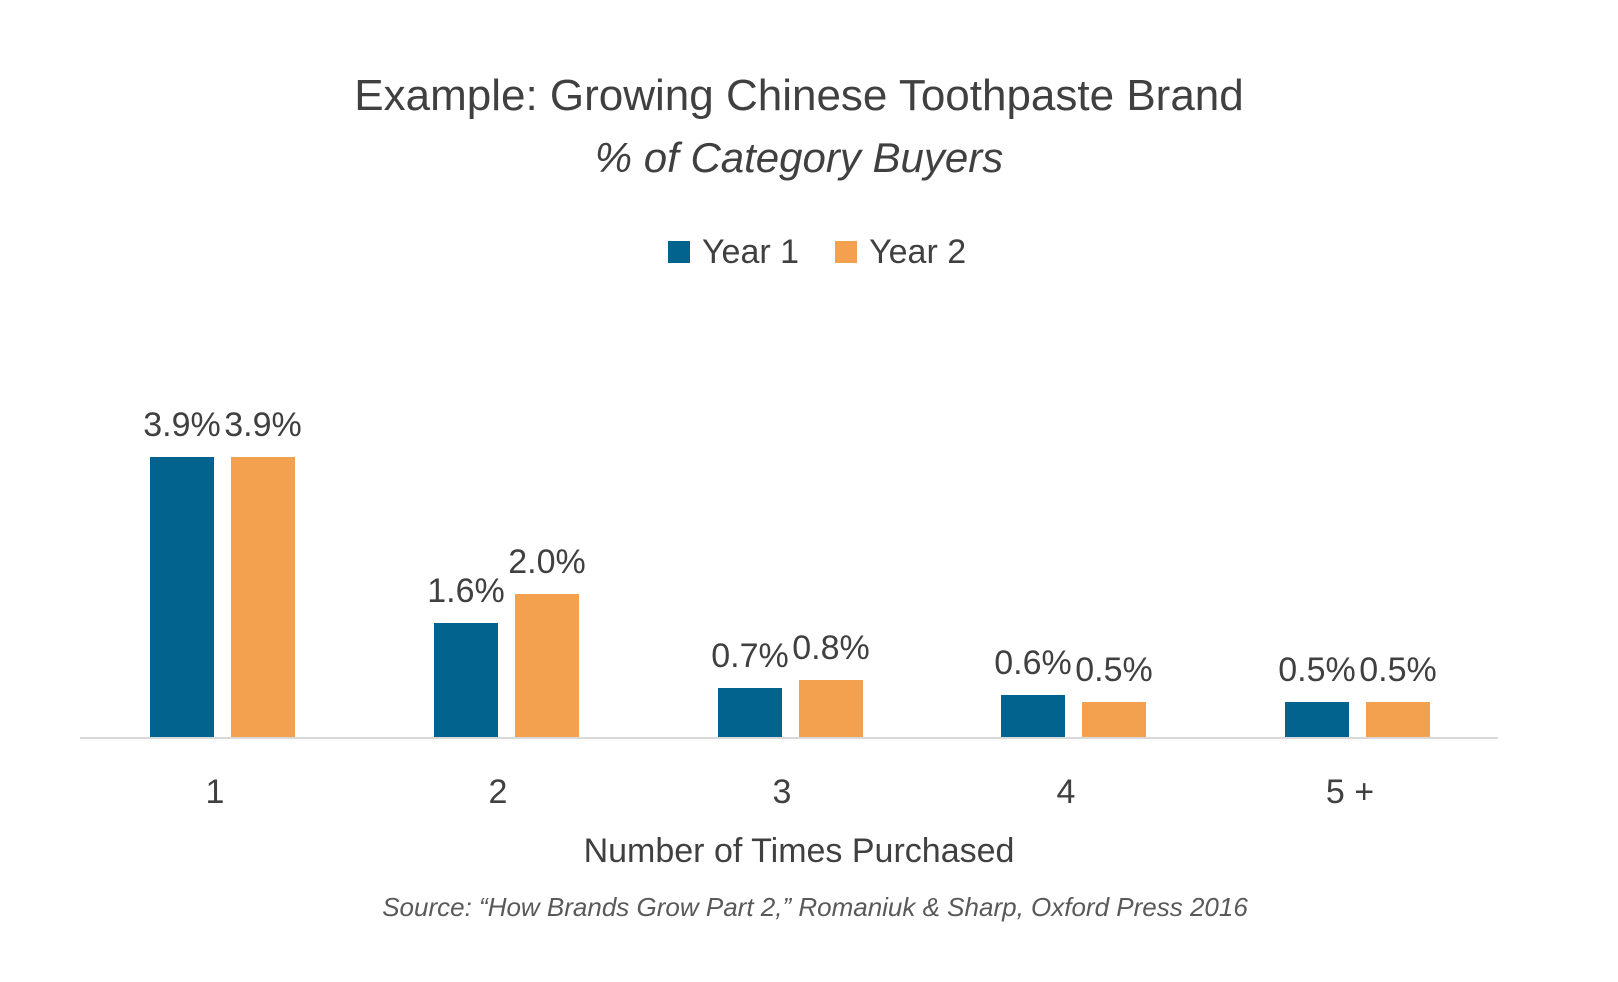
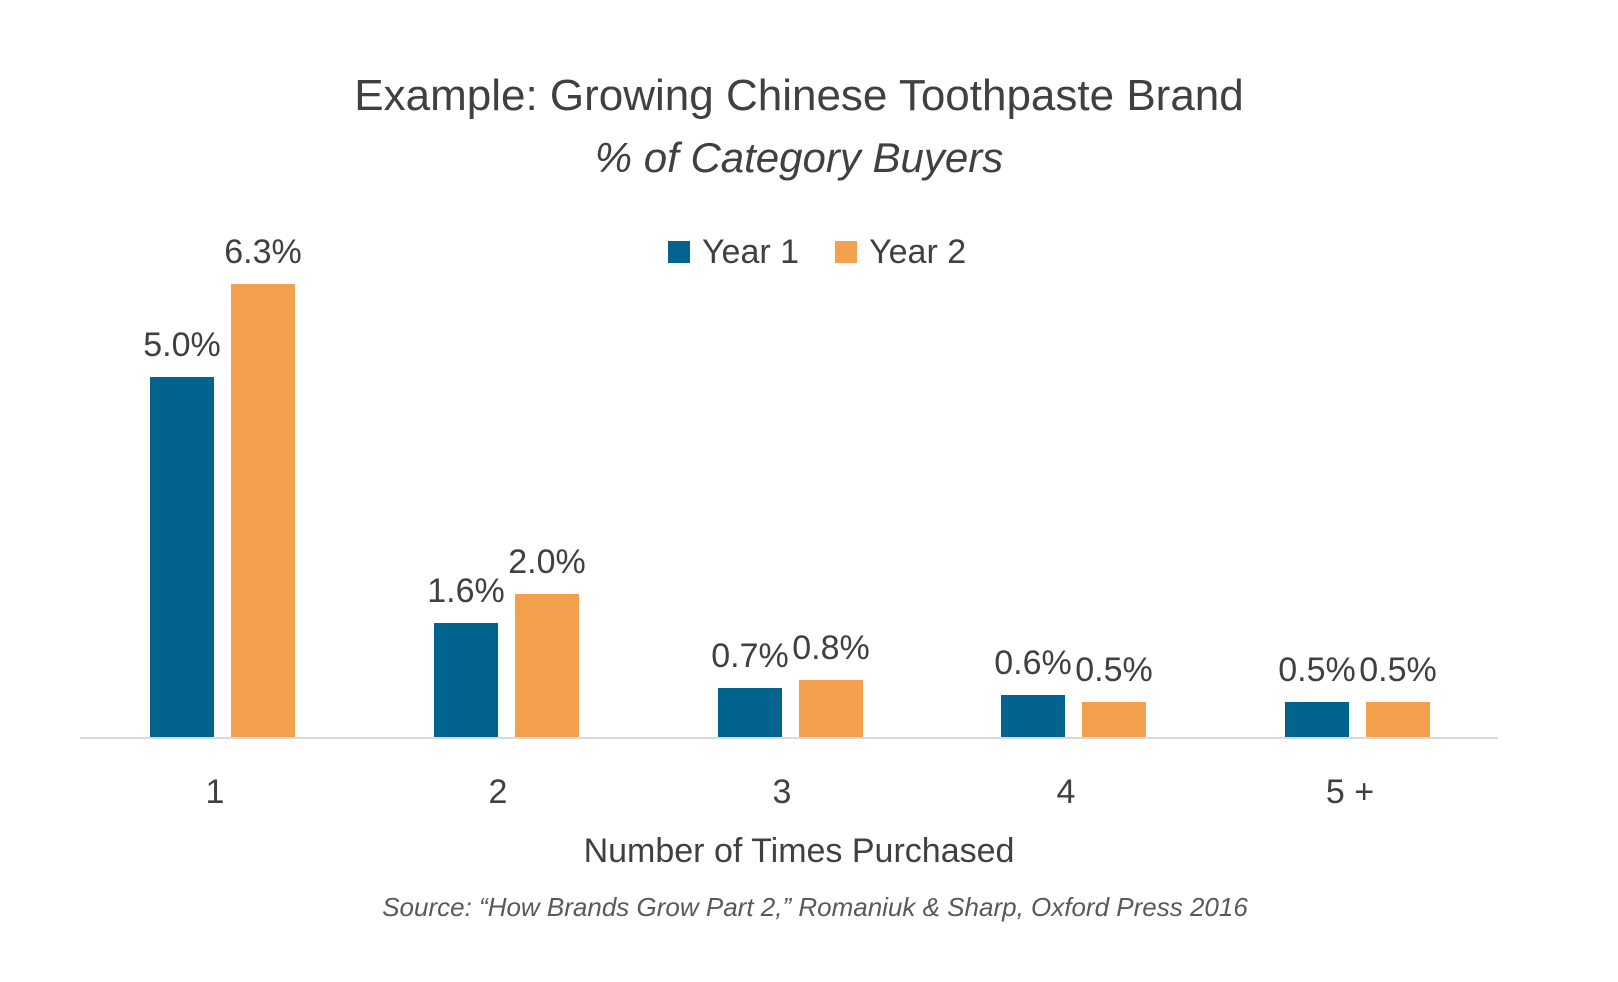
Year 1/1: 3.9% -> 5.0%
Year 2/1: 3.9% -> 6.3%
